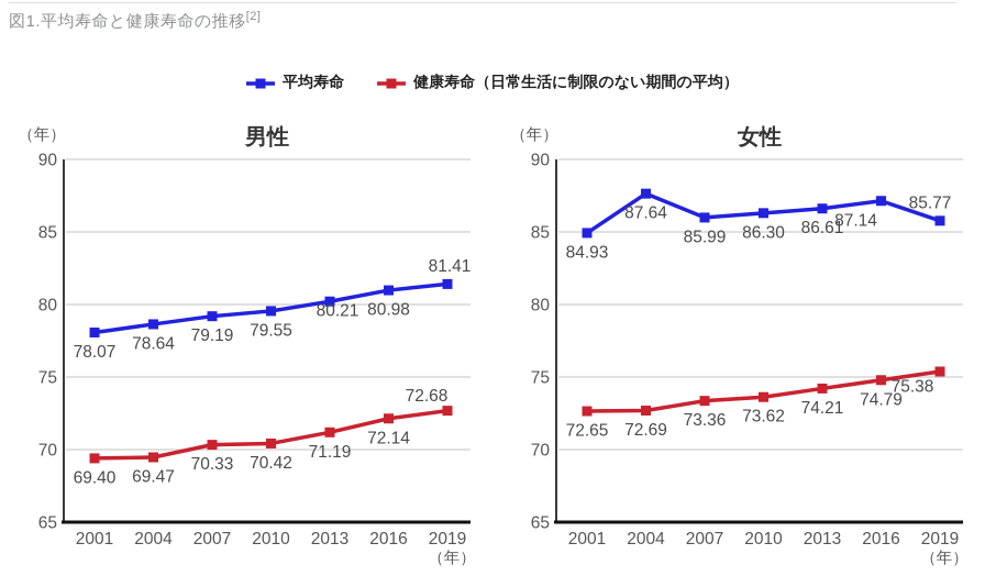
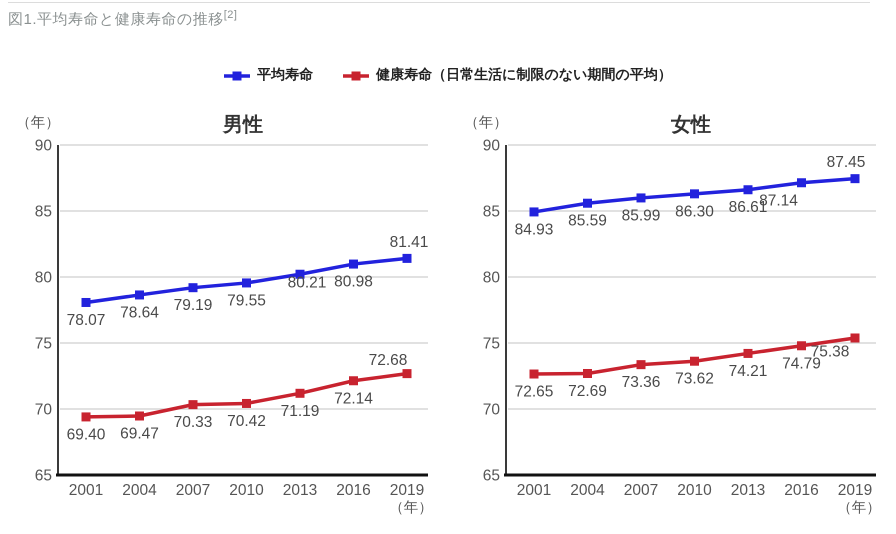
女性/平均寿命/2004: 87.64 -> 85.59
女性/平均寿命/2019: 85.77 -> 87.45
